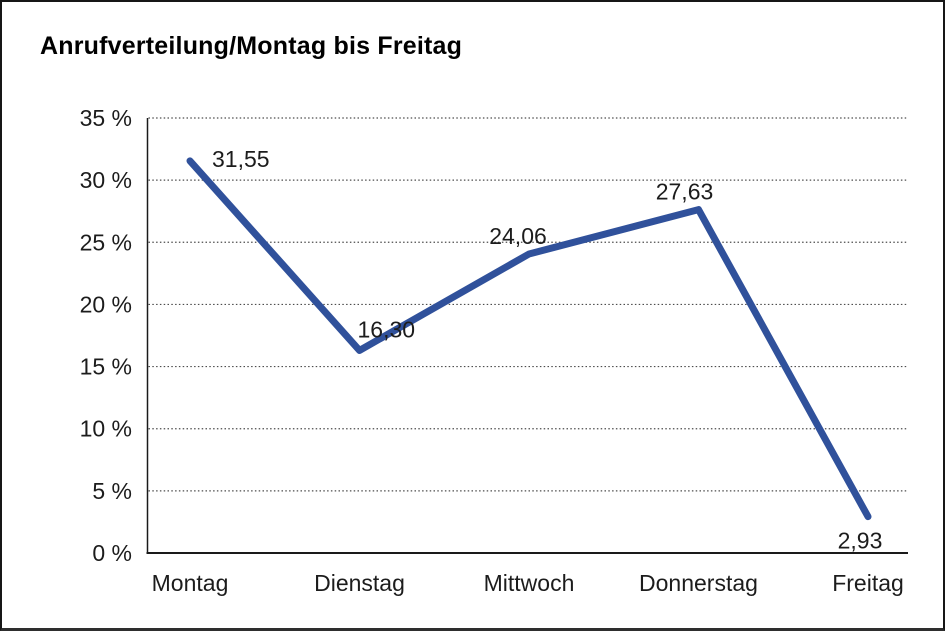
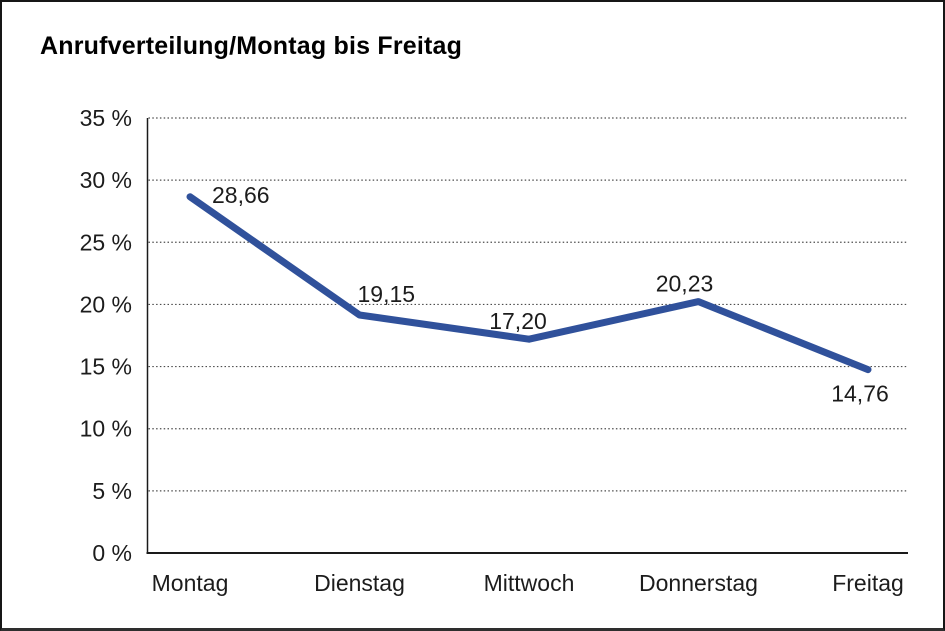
Montag: 31,55 -> 28,66
Dienstag: 16,30 -> 19,15
Mittwoch: 24,06 -> 17,20
Donnerstag: 27,63 -> 20,23
Freitag: 2,93 -> 14,76
